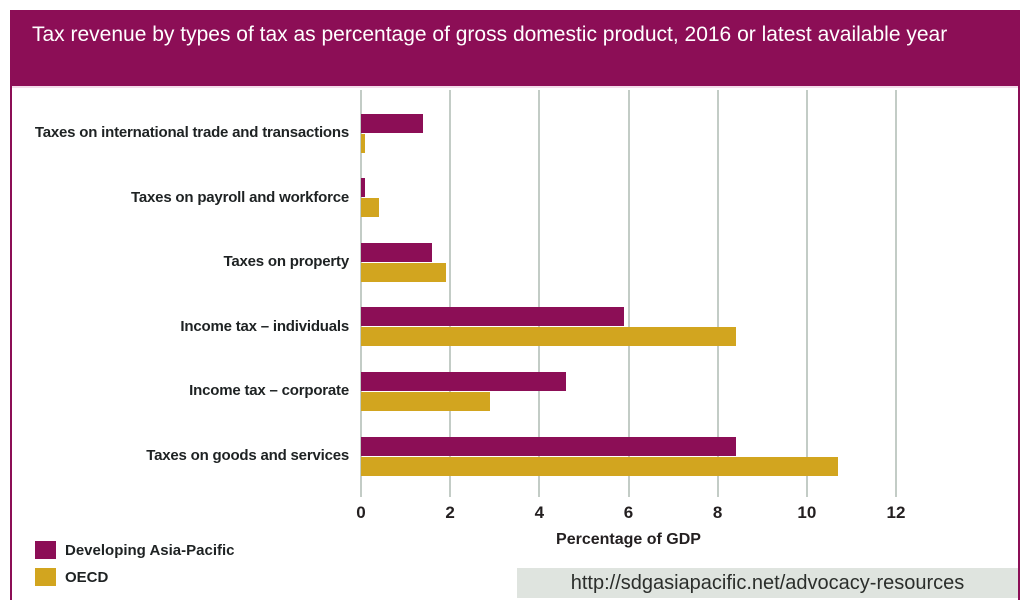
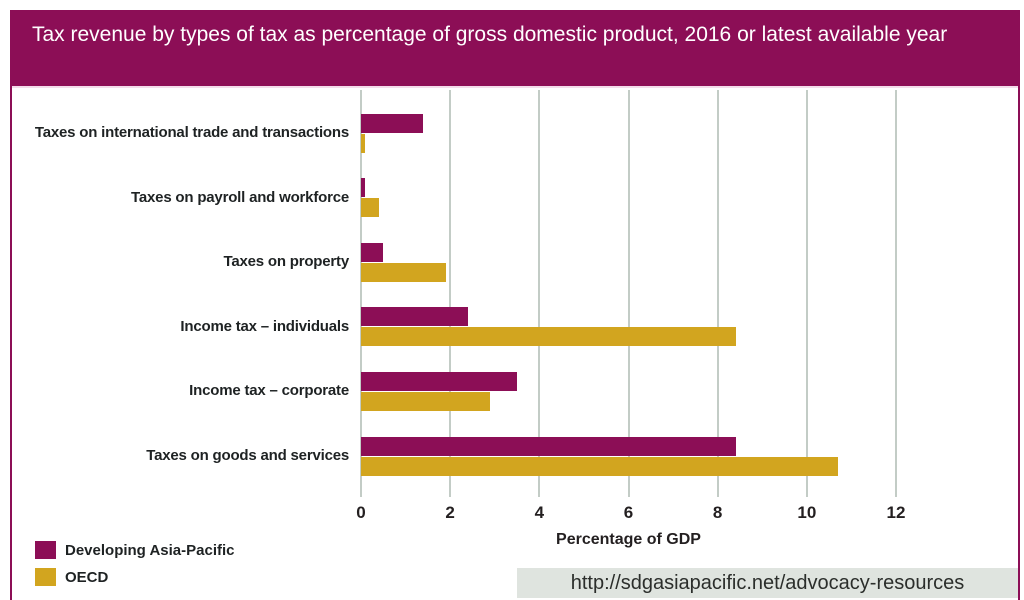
Developing Asia-Pacific/Taxes on property: 1.6 -> 0.5
Developing Asia-Pacific/Income tax – individuals: 5.9 -> 2.4
Developing Asia-Pacific/Income tax – corporate: 4.6 -> 3.5
